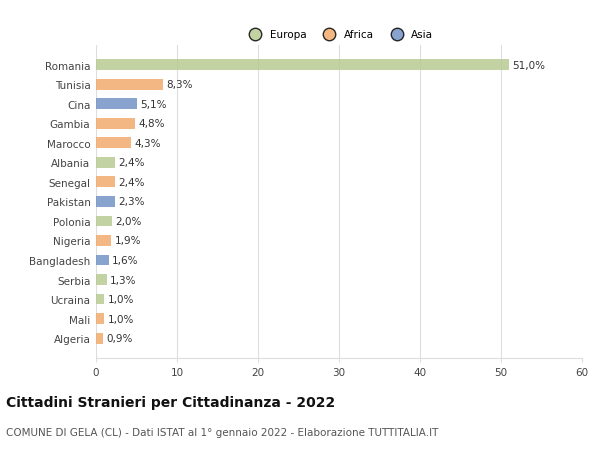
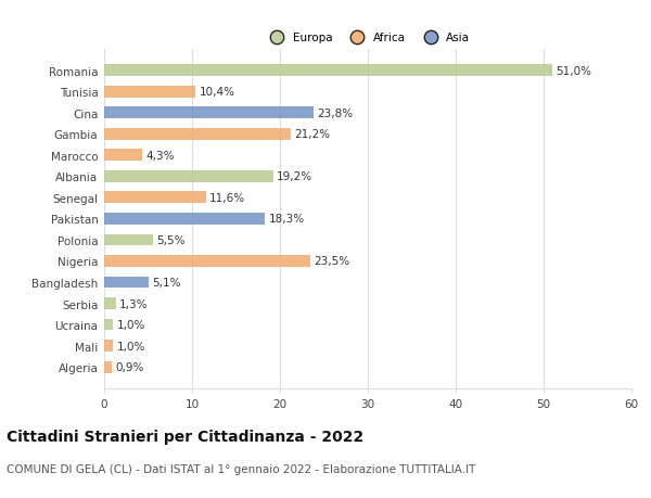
Tunisia: 8,3% -> 10,4%
Cina: 5,1% -> 23,8%
Gambia: 4,8% -> 21,2%
Albania: 2,4% -> 19,2%
Senegal: 2,4% -> 11,6%
Pakistan: 2,3% -> 18,3%
Polonia: 2,0% -> 5,5%
Nigeria: 1,9% -> 23,5%
Bangladesh: 1,6% -> 5,1%
